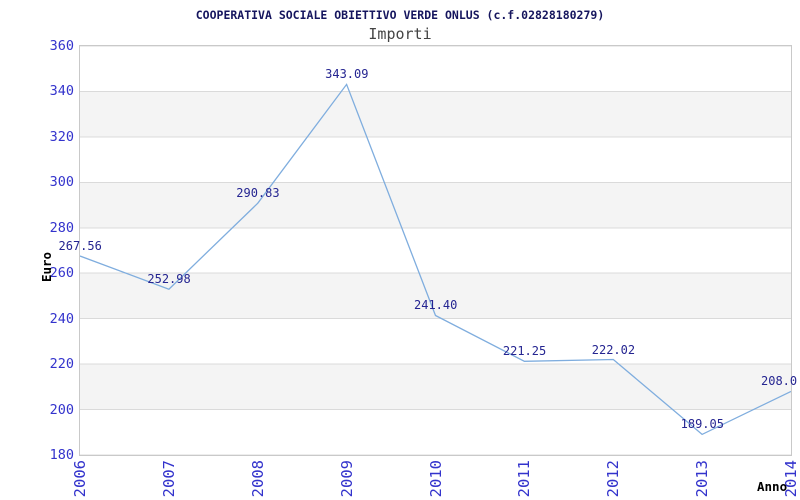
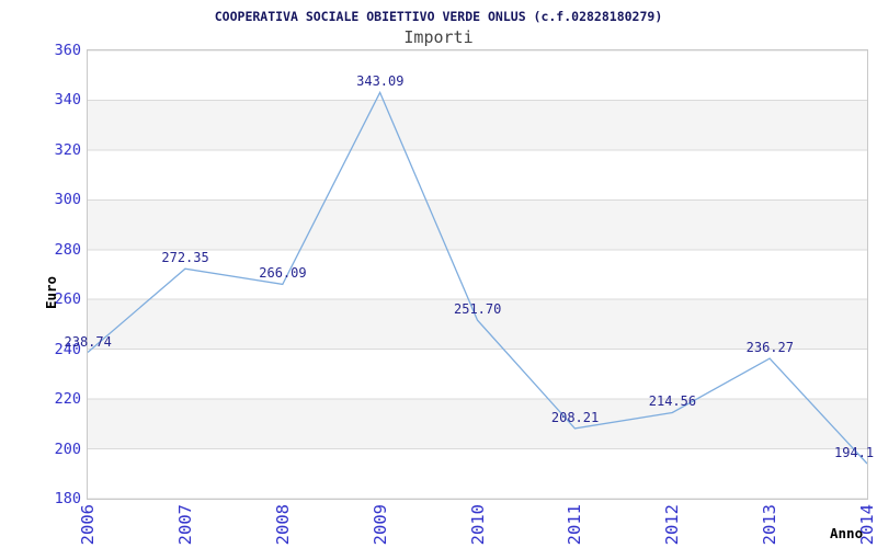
2006: 267.56 -> 238.74
2007: 252.98 -> 272.35
2008: 290.83 -> 266.09
2010: 241.40 -> 251.70
2011: 221.25 -> 208.21
2012: 222.02 -> 214.56
2013: 189.05 -> 236.27
2014: 208.0 -> 194.1
